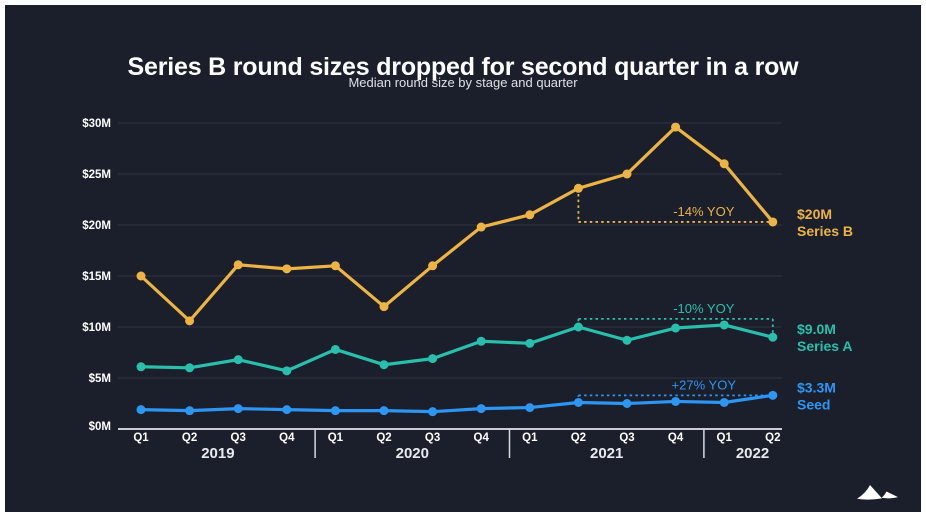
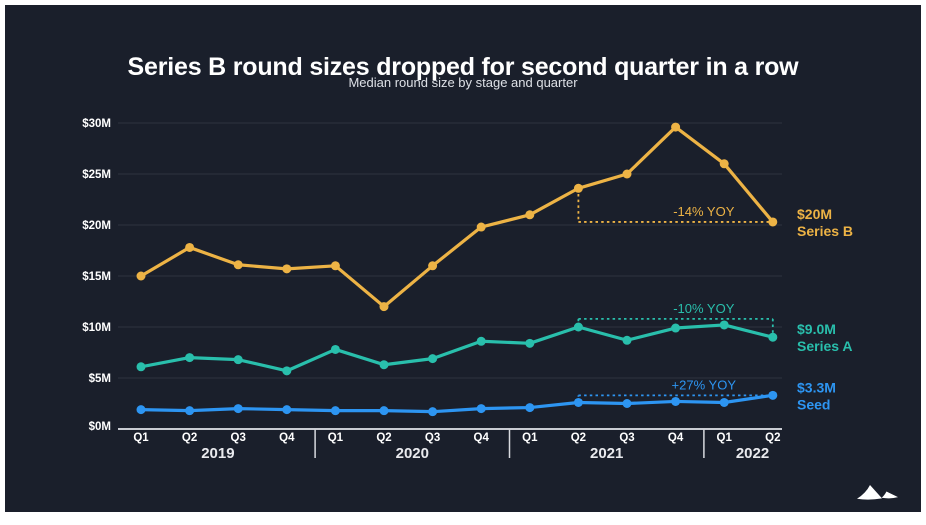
Series B/Q2 2019: $10.6M -> $17.8M
Series A/Q2 2019: $6.0M -> $7.0M
